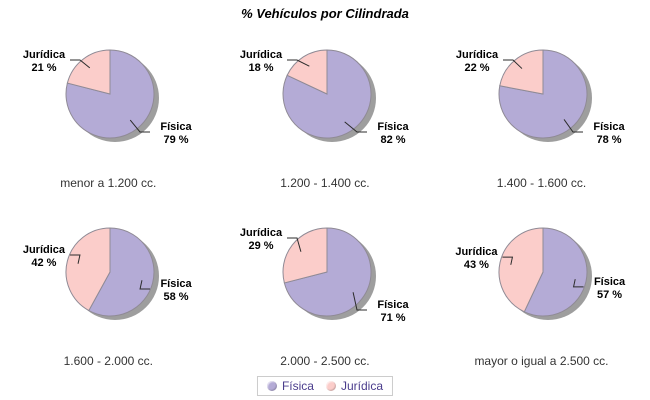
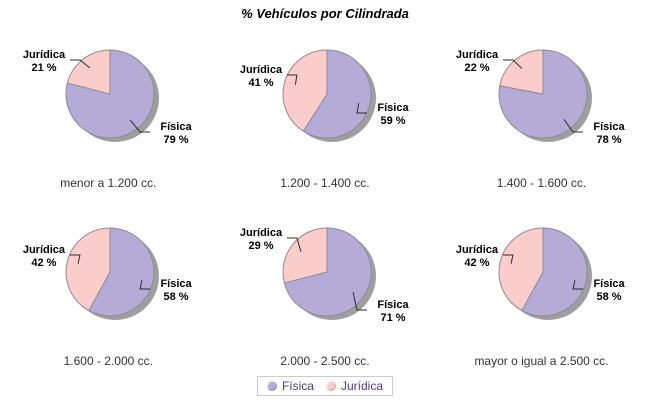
1.200 - 1.400 cc./Física: 82 -> 59
1.200 - 1.400 cc./Jurídica: 18 -> 41
mayor o igual a 2.500 cc./Física: 57 -> 58
mayor o igual a 2.500 cc./Jurídica: 43 -> 42
